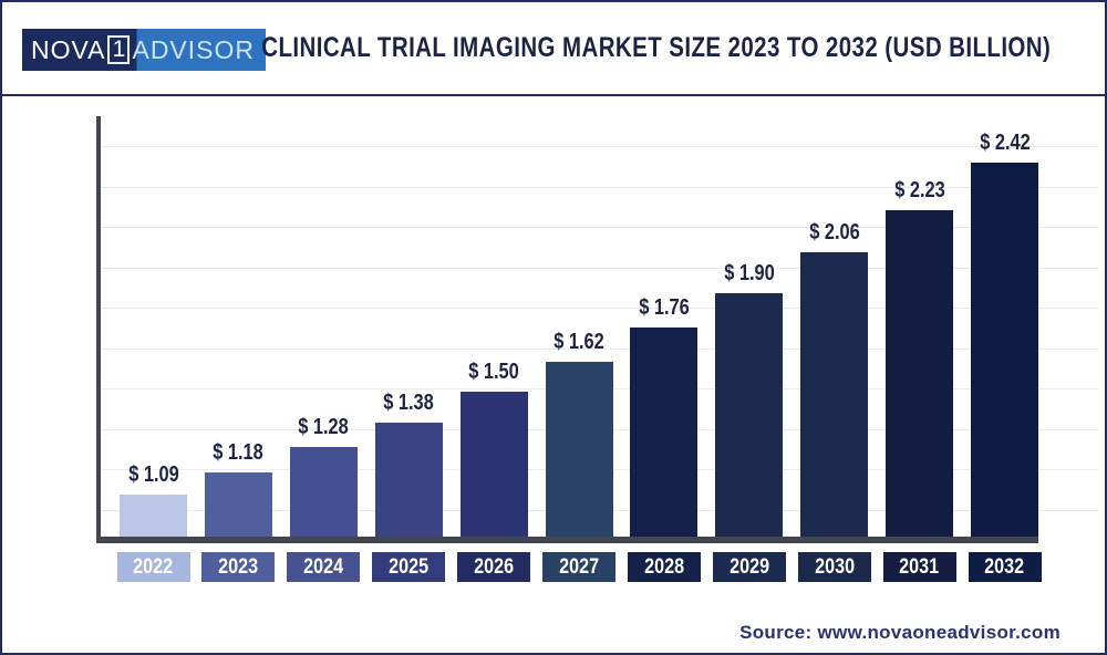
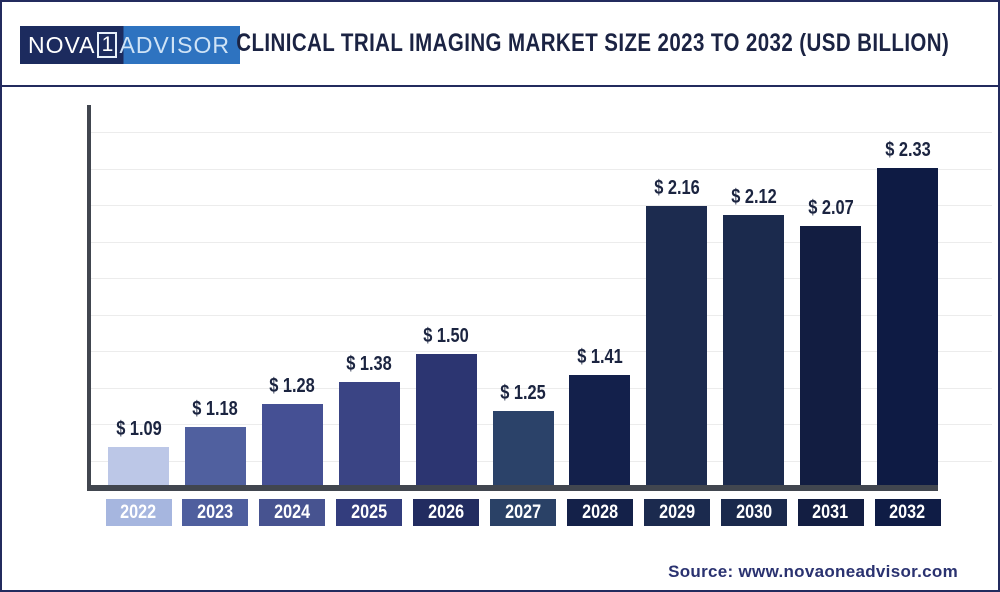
2027: 1.62 -> 1.25
2028: 1.76 -> 1.41
2029: 1.90 -> 2.16
2030: 2.06 -> 2.12
2031: 2.23 -> 2.07
2032: 2.42 -> 2.33
